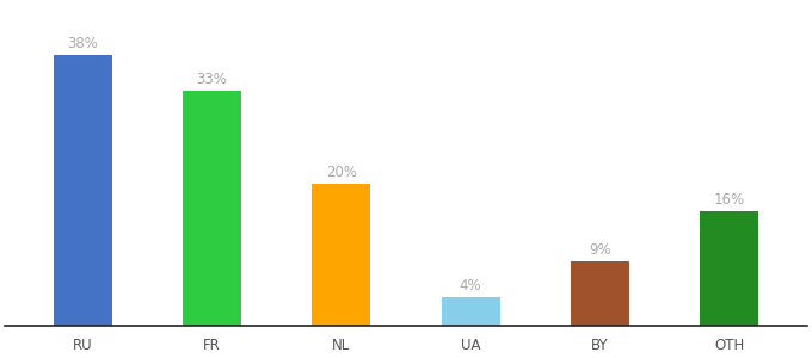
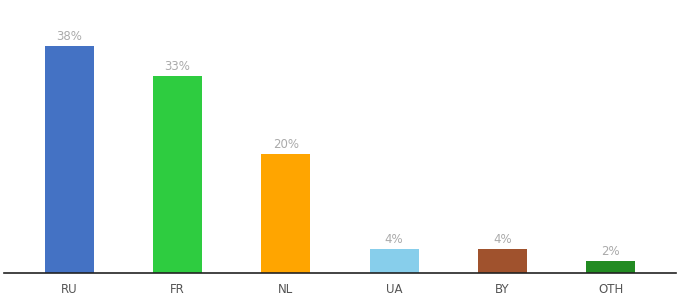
BY: 9% -> 4%
OTH: 16% -> 2%
